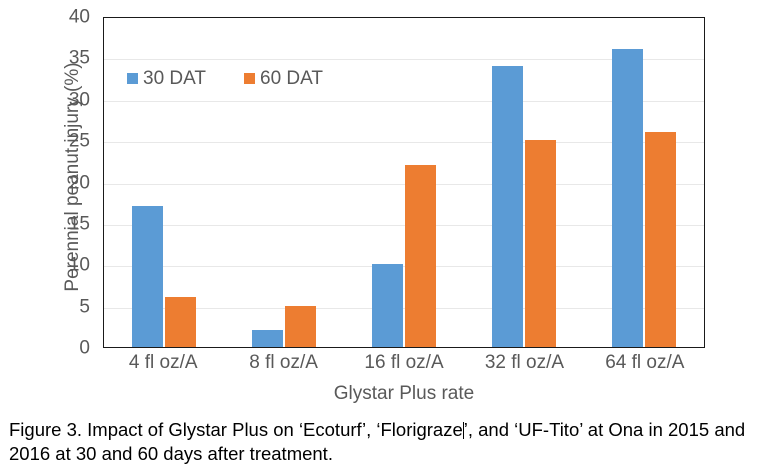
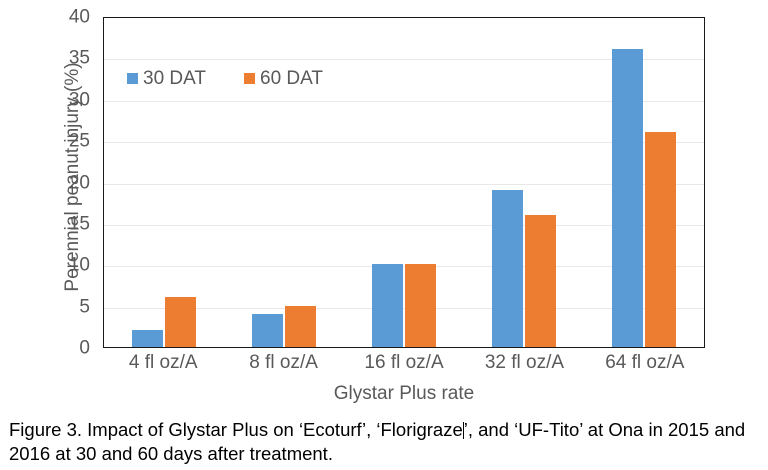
30 DAT/4 fl oz/A: 17 -> 2
30 DAT/8 fl oz/A: 2 -> 4
60 DAT/16 fl oz/A: 22 -> 10
30 DAT/32 fl oz/A: 34 -> 19
60 DAT/32 fl oz/A: 25 -> 16
